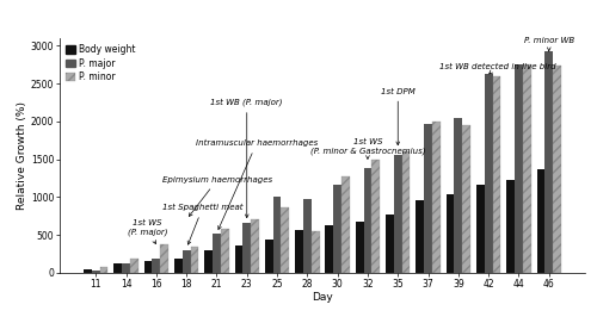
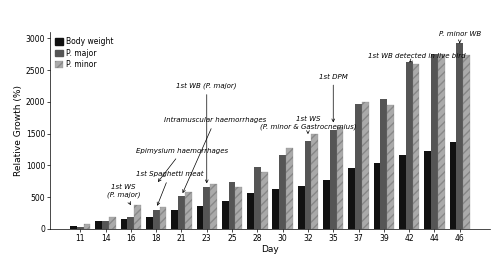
P. major/25: 1000 -> 740
P. minor/25: 860 -> 660
P. minor/28: 540 -> 890
